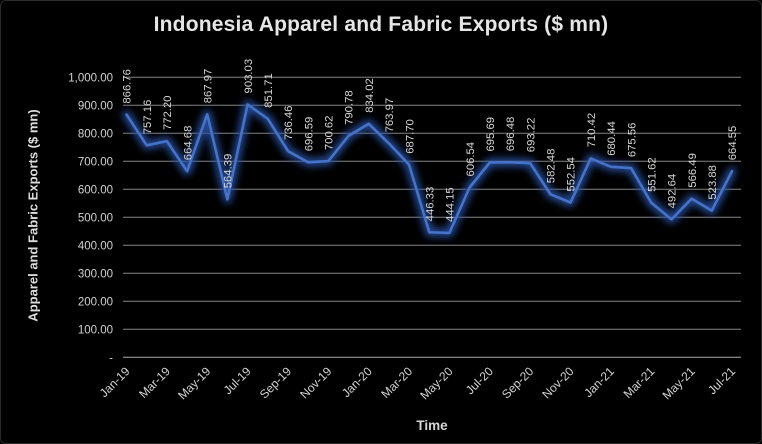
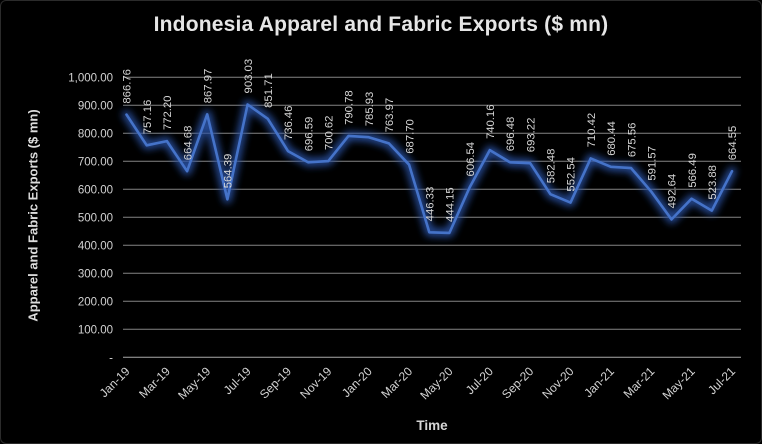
Jan-20: 834.02 -> 785.93
Jul-20: 695.69 -> 740.16
Mar-21: 551.62 -> 591.57
